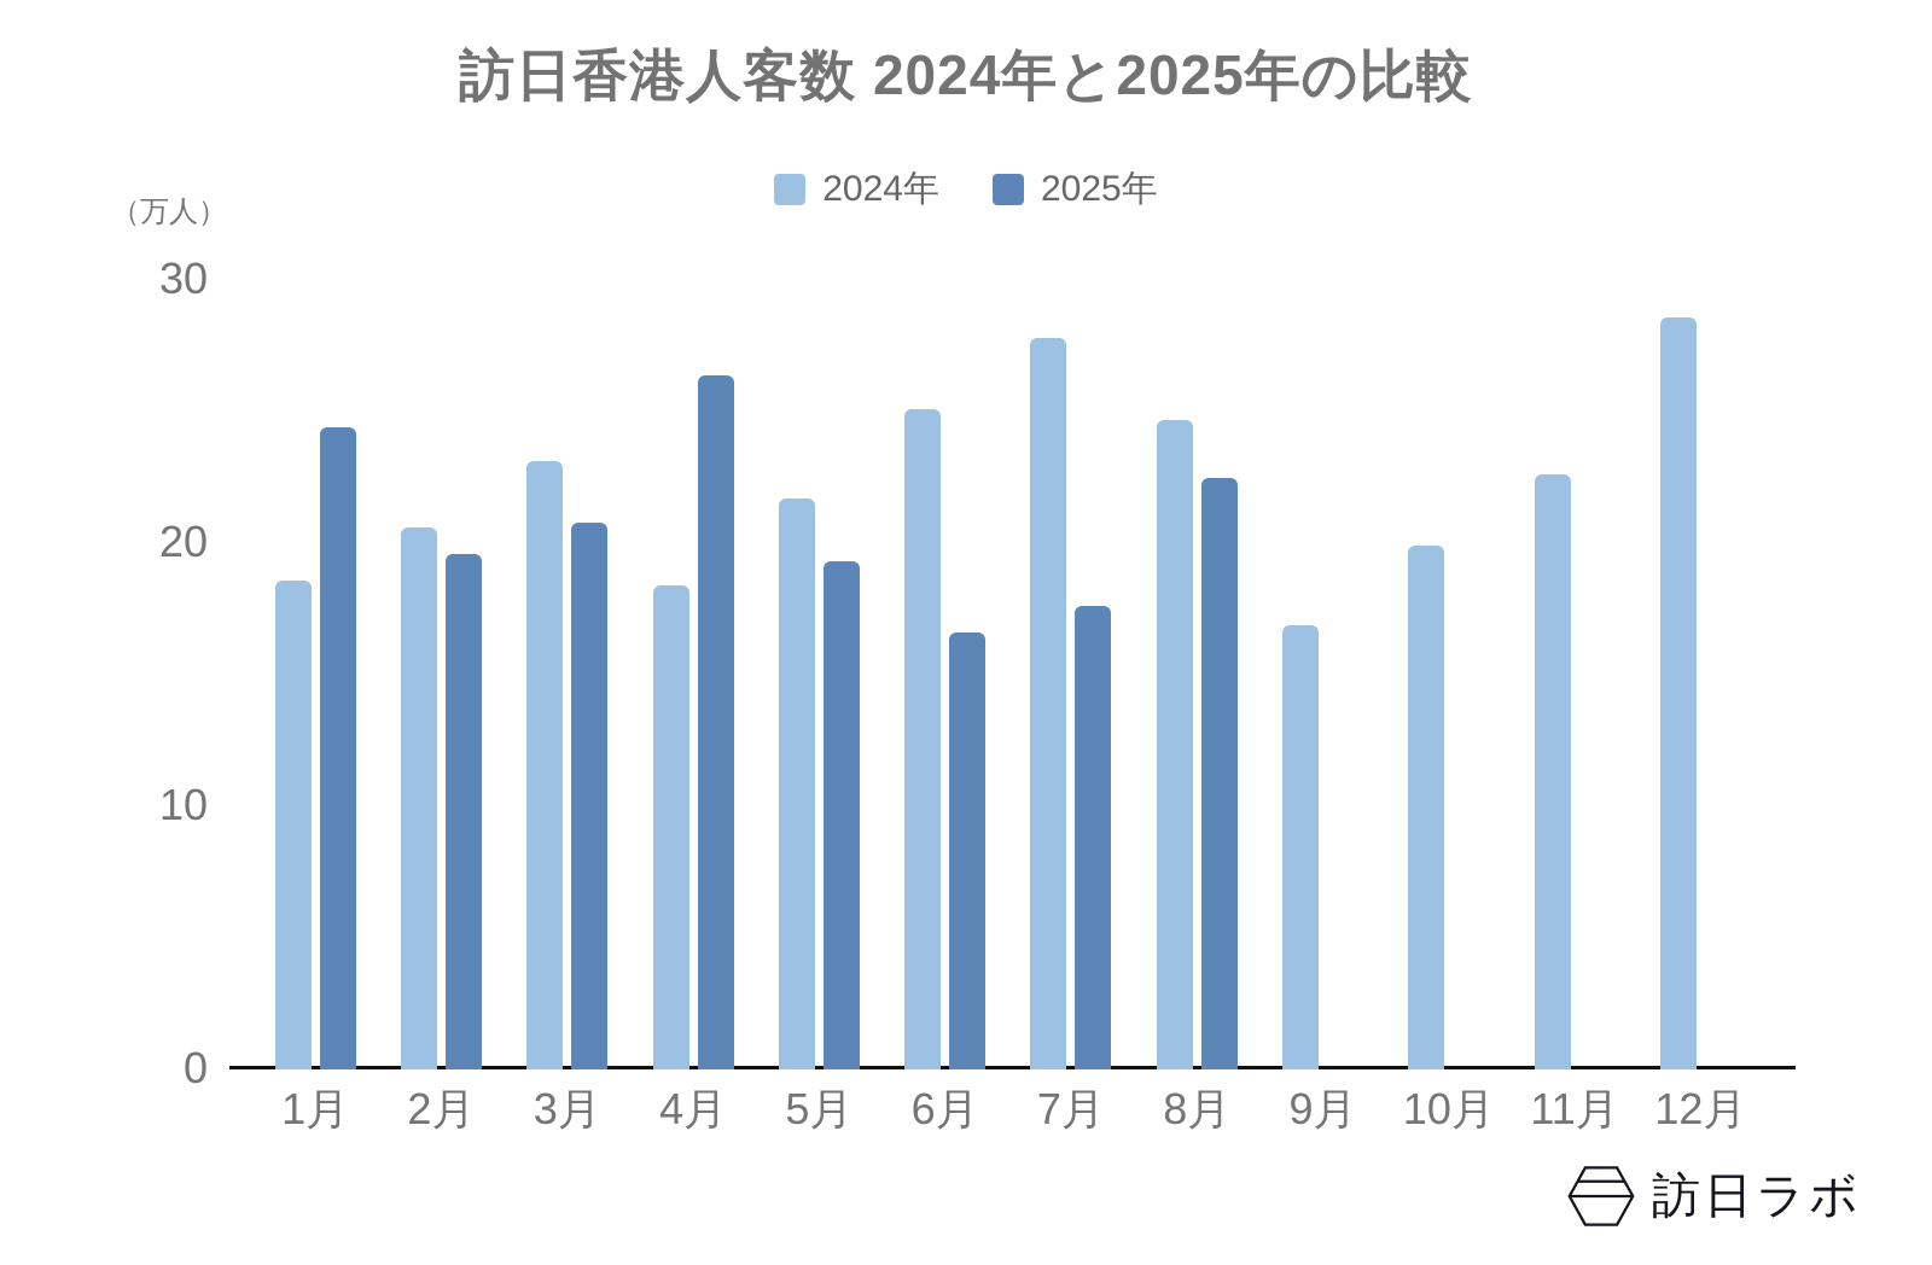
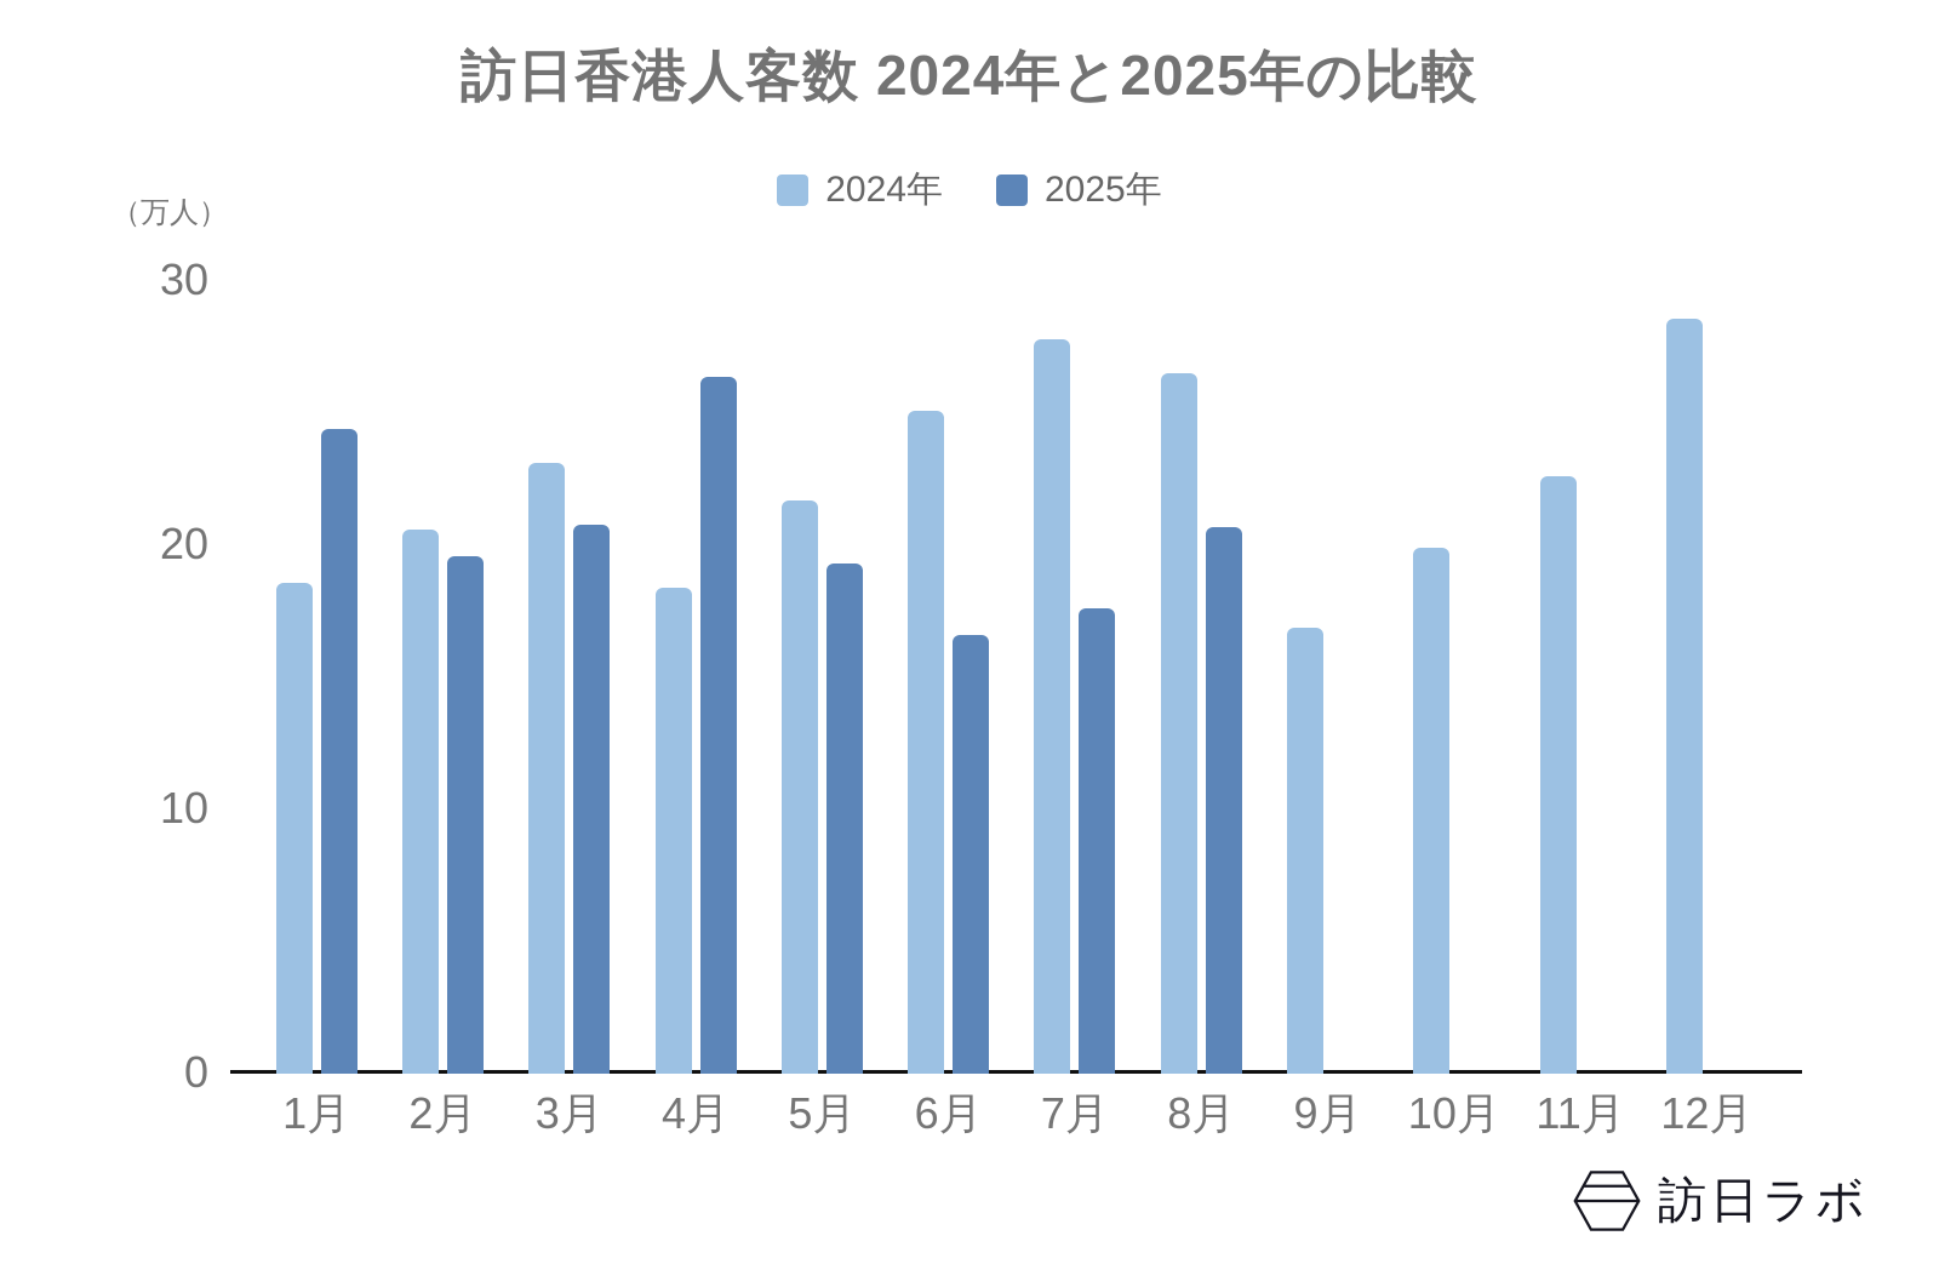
2024年/8月: 24.7 -> 26.5
2025年/8月: 22.5 -> 20.7
